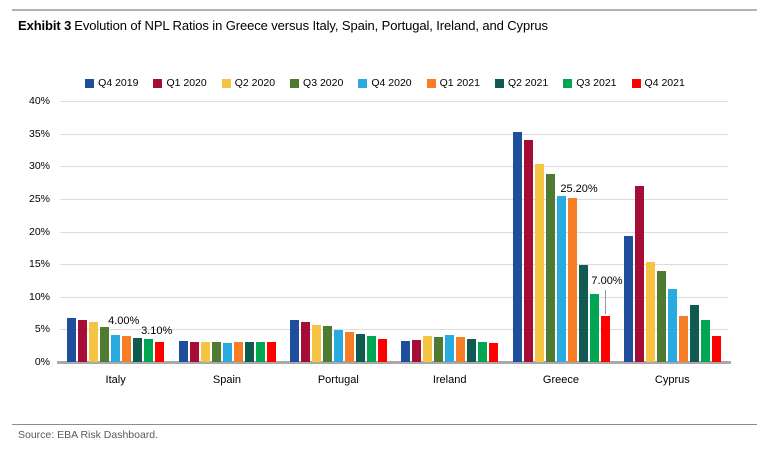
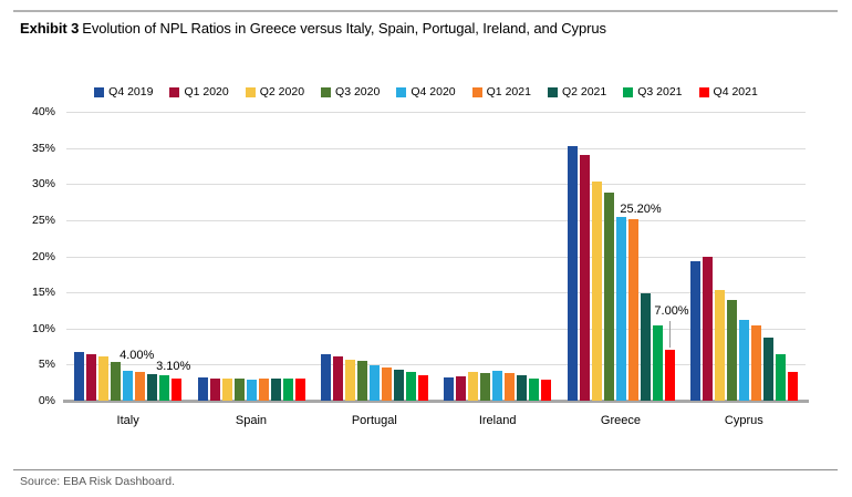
Q1 2020/Cyprus: 27% -> 20%
Q1 2021/Cyprus: 7% -> 10%
